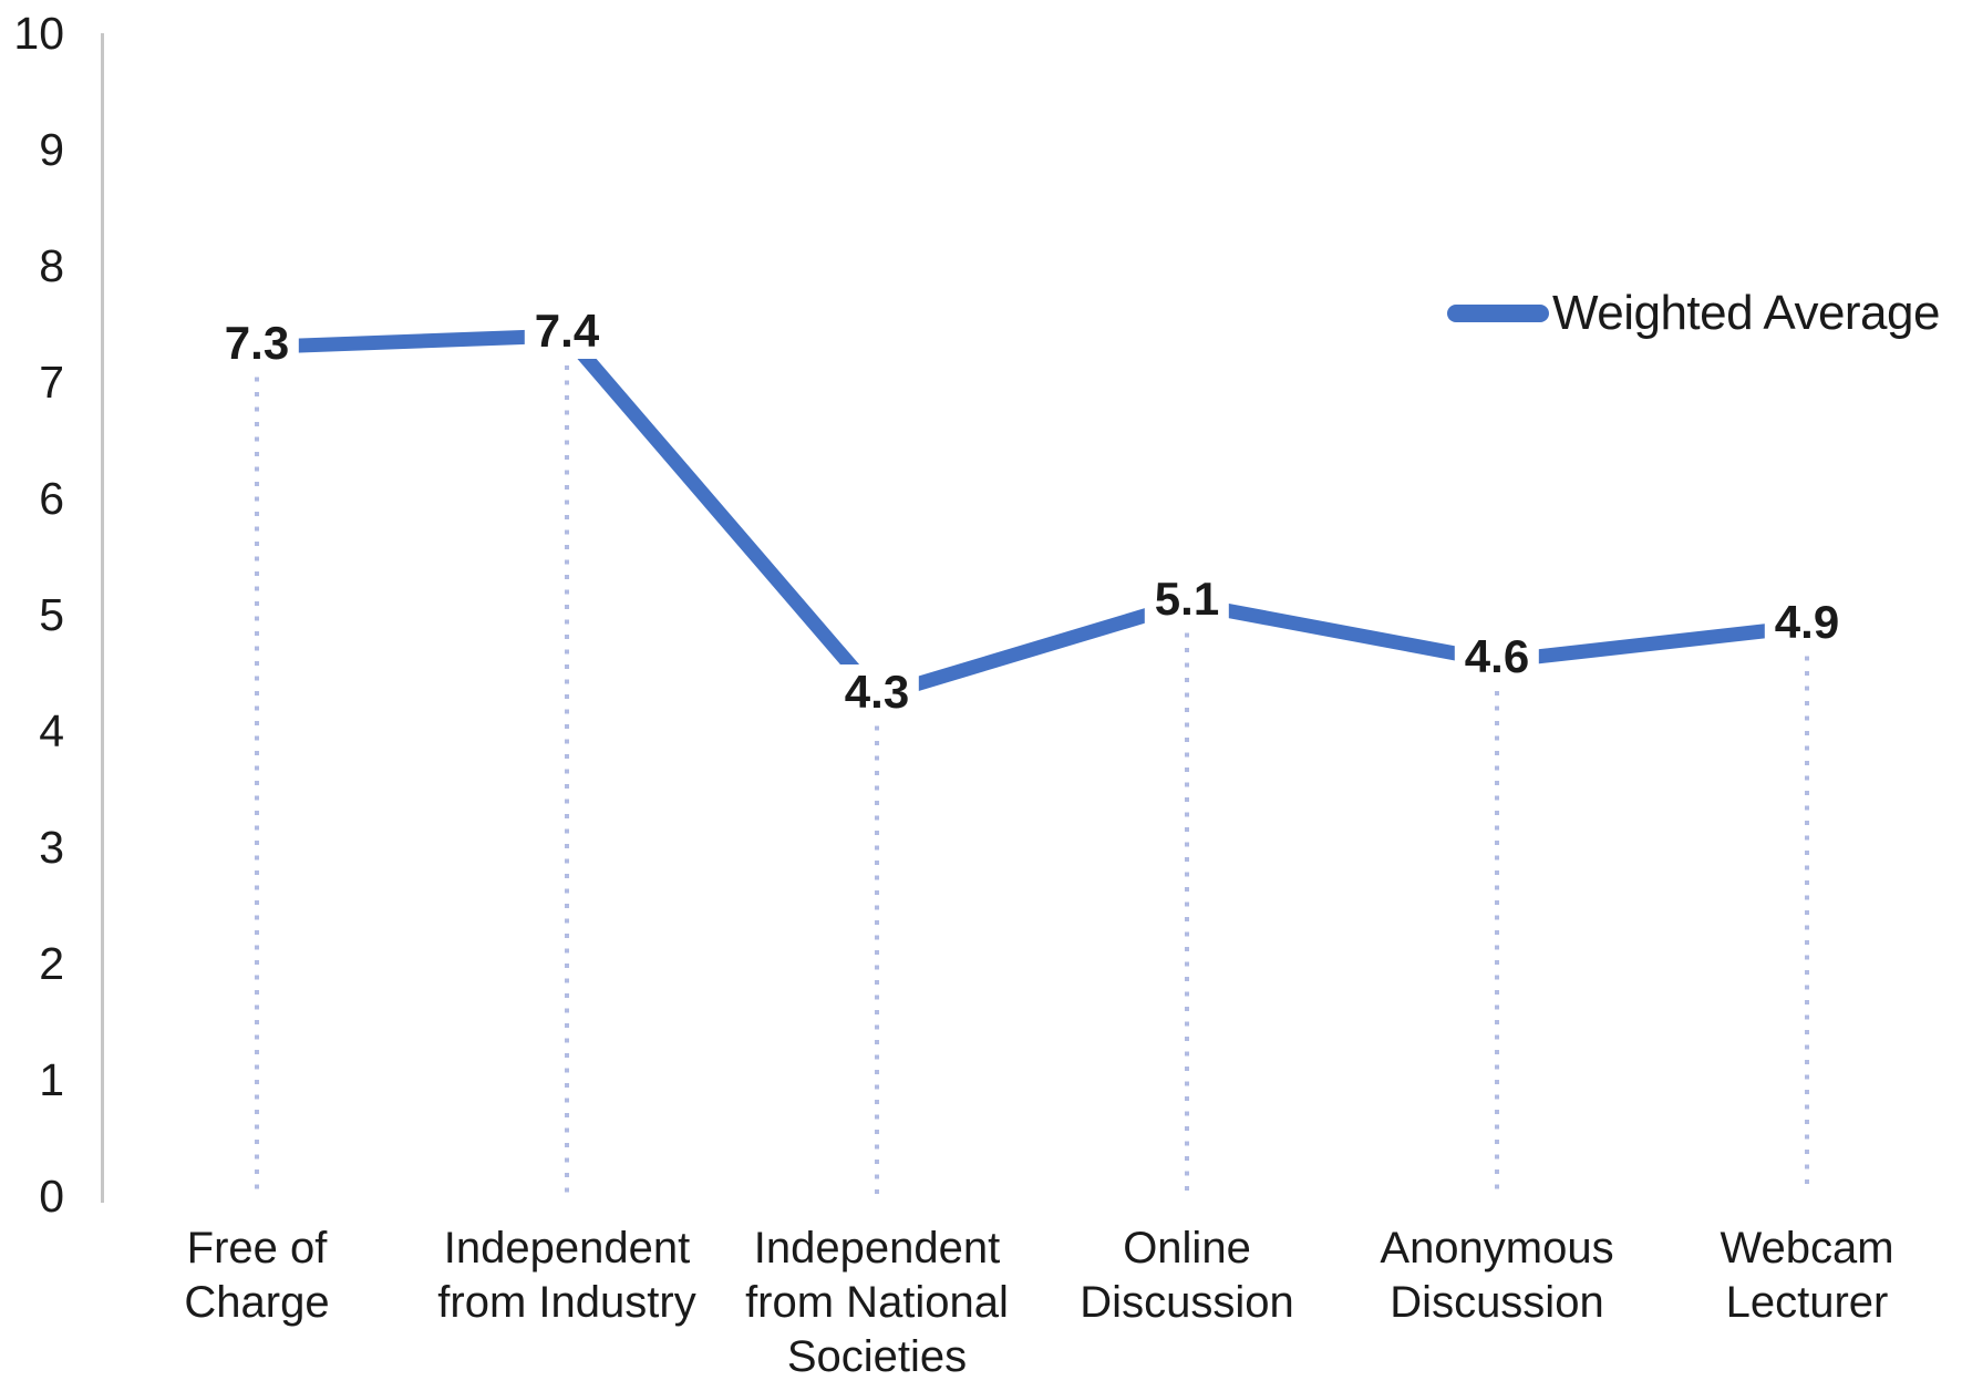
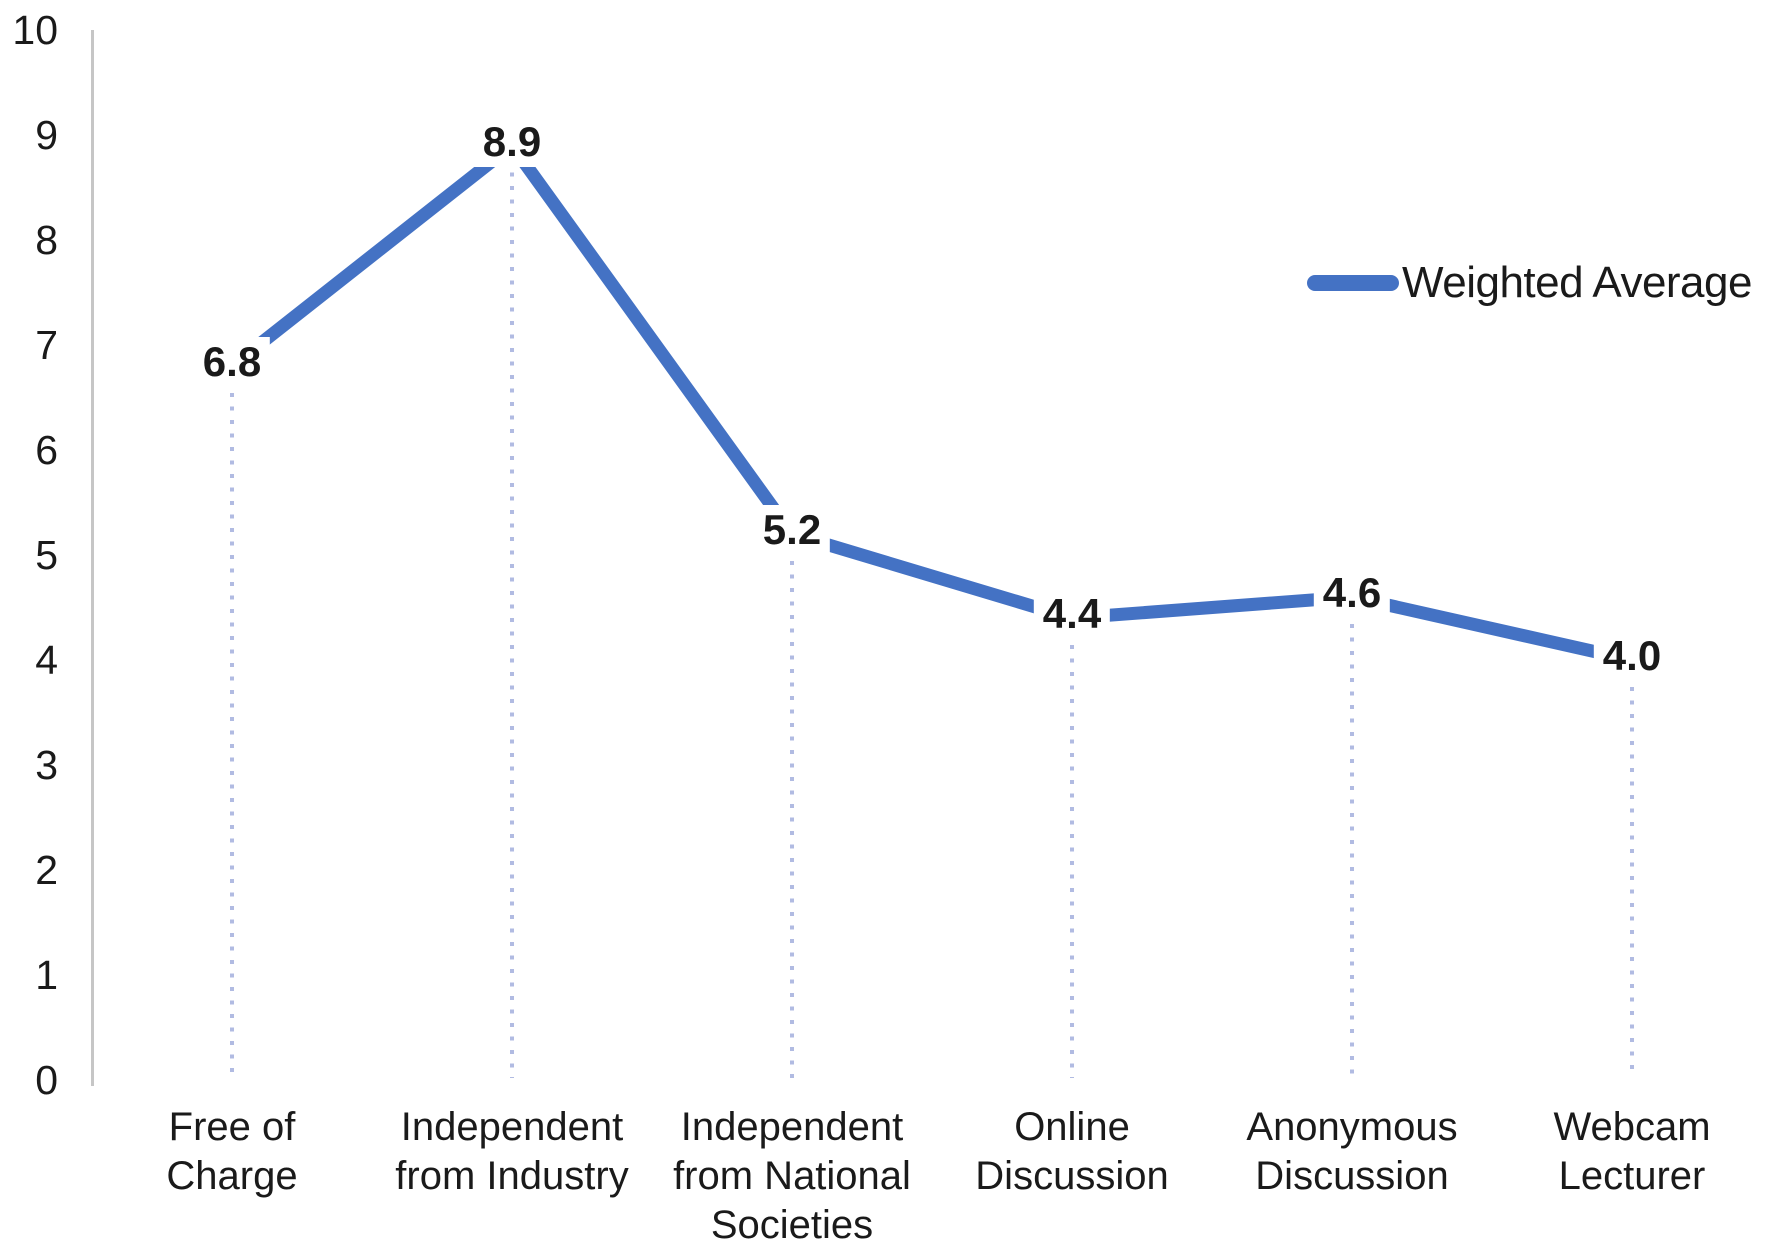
Free of Charge: 7.3 -> 6.8
Independent from Industry: 7.4 -> 8.9
Independent from National Societies: 4.3 -> 5.2
Online Discussion: 5.1 -> 4.4
Webcam Lecturer: 4.9 -> 4.0
